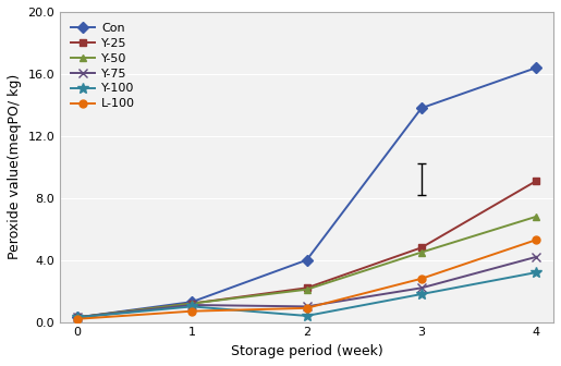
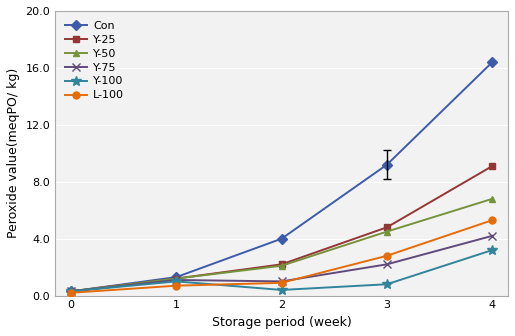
Con/3: 13.8 -> 9.2
Y-100/3: 1.8 -> 0.8
